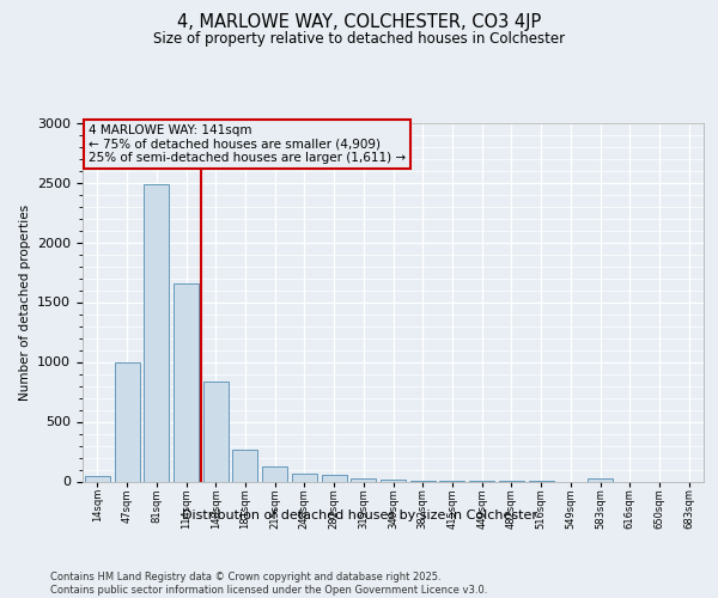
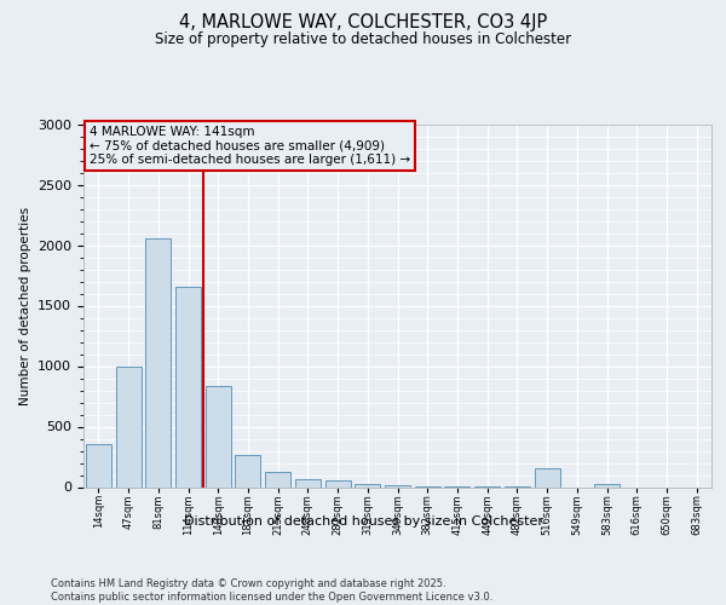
14sqm: 50 -> 360
81sqm: 2490 -> 2060
516sqm: 0 -> 160
